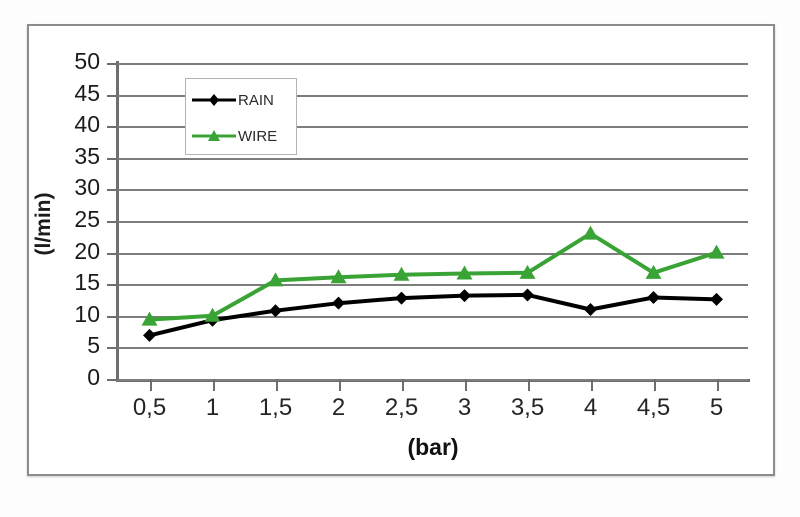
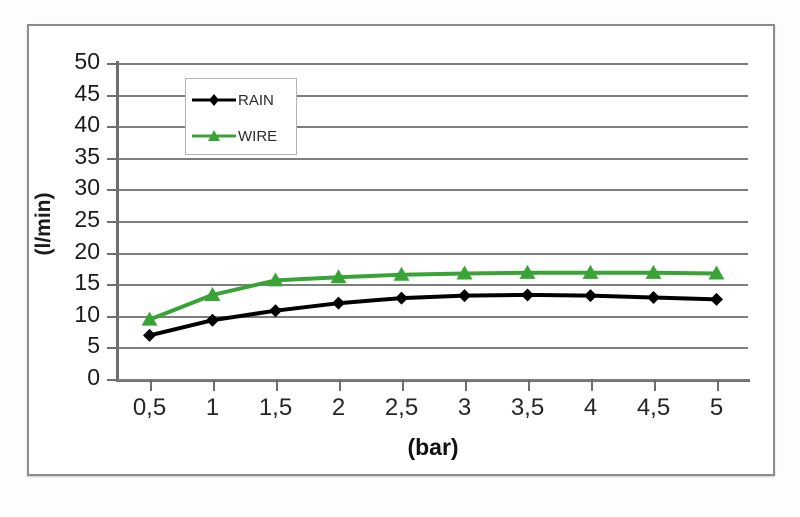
WIRE/1: 10 -> 13
RAIN/4: 11 -> 13
WIRE/4: 23 -> 17
WIRE/5: 20 -> 17
